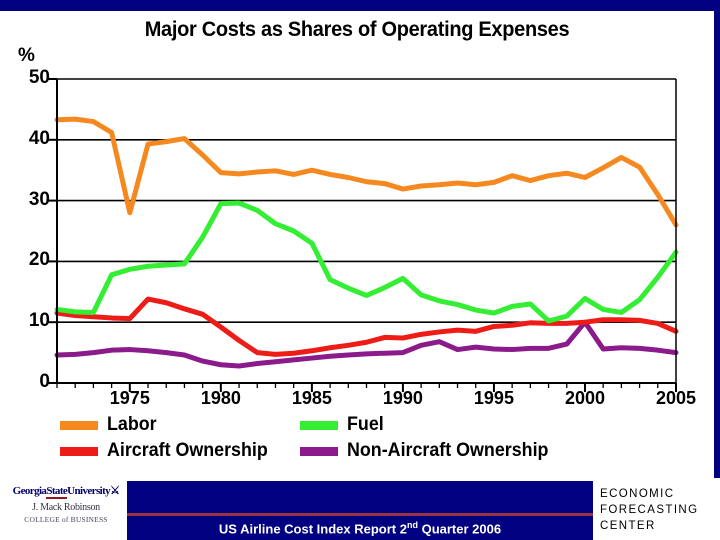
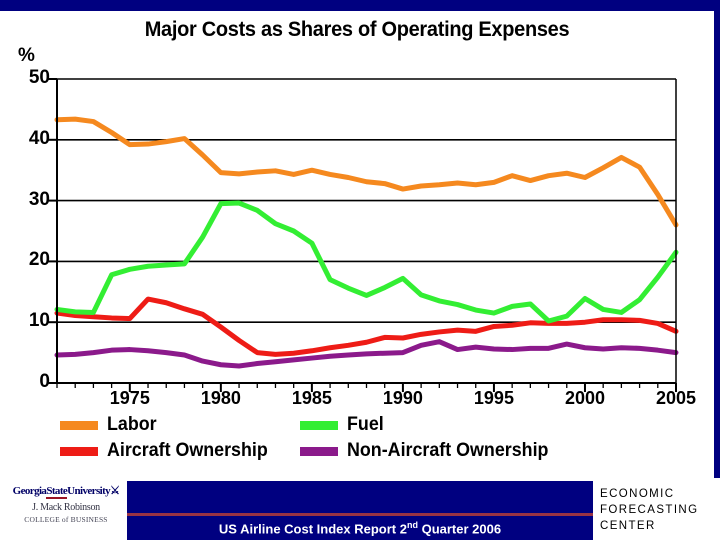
Labor/1975: 28 -> 39
Non-Aircraft Ownership/2000: 10 -> 6
